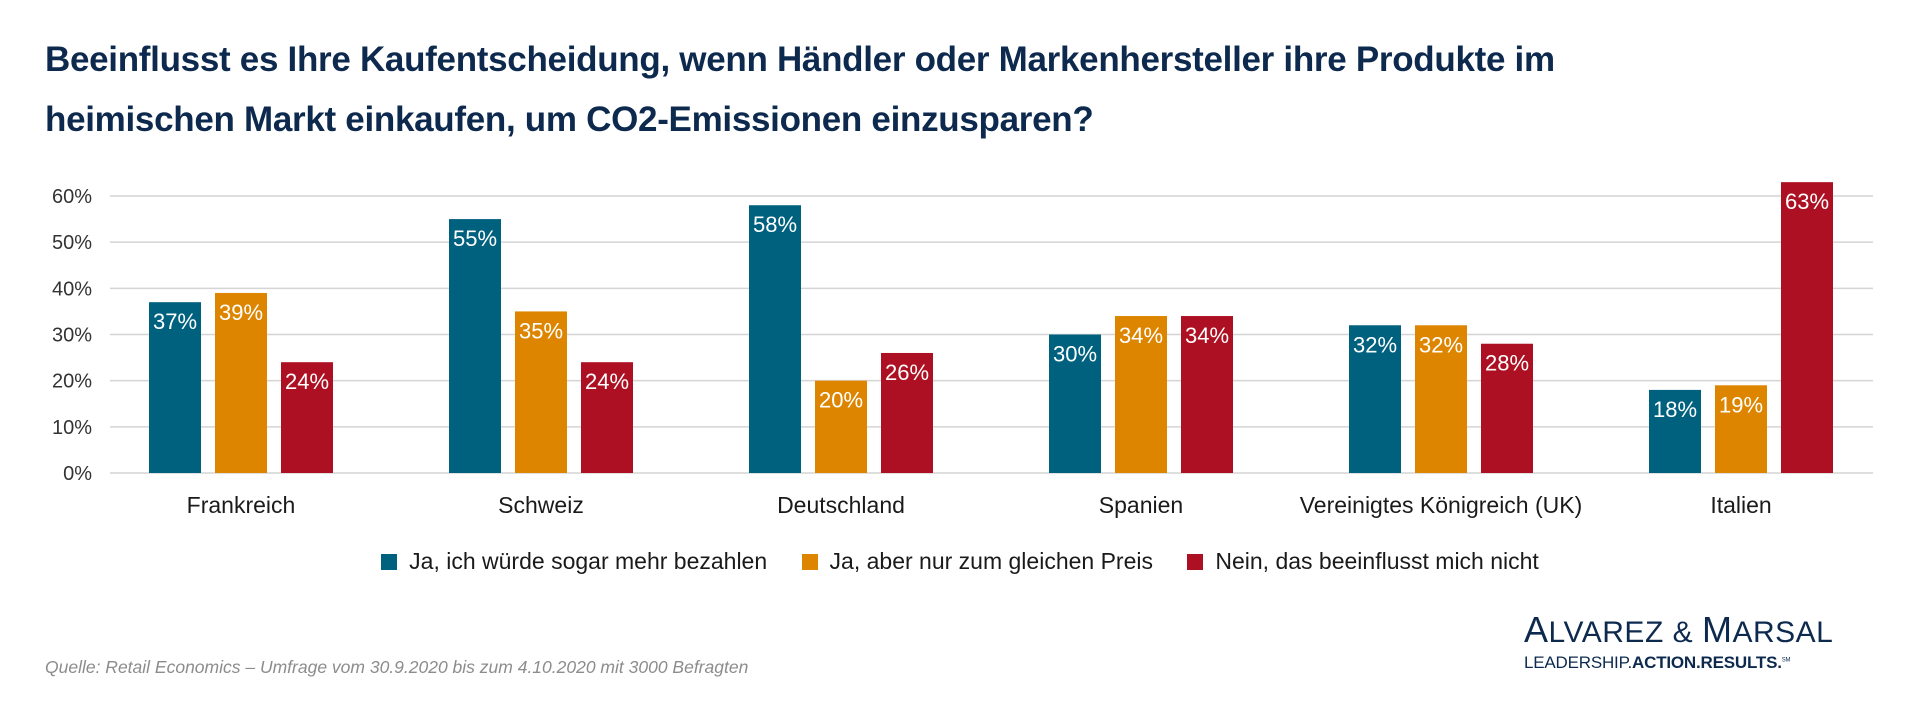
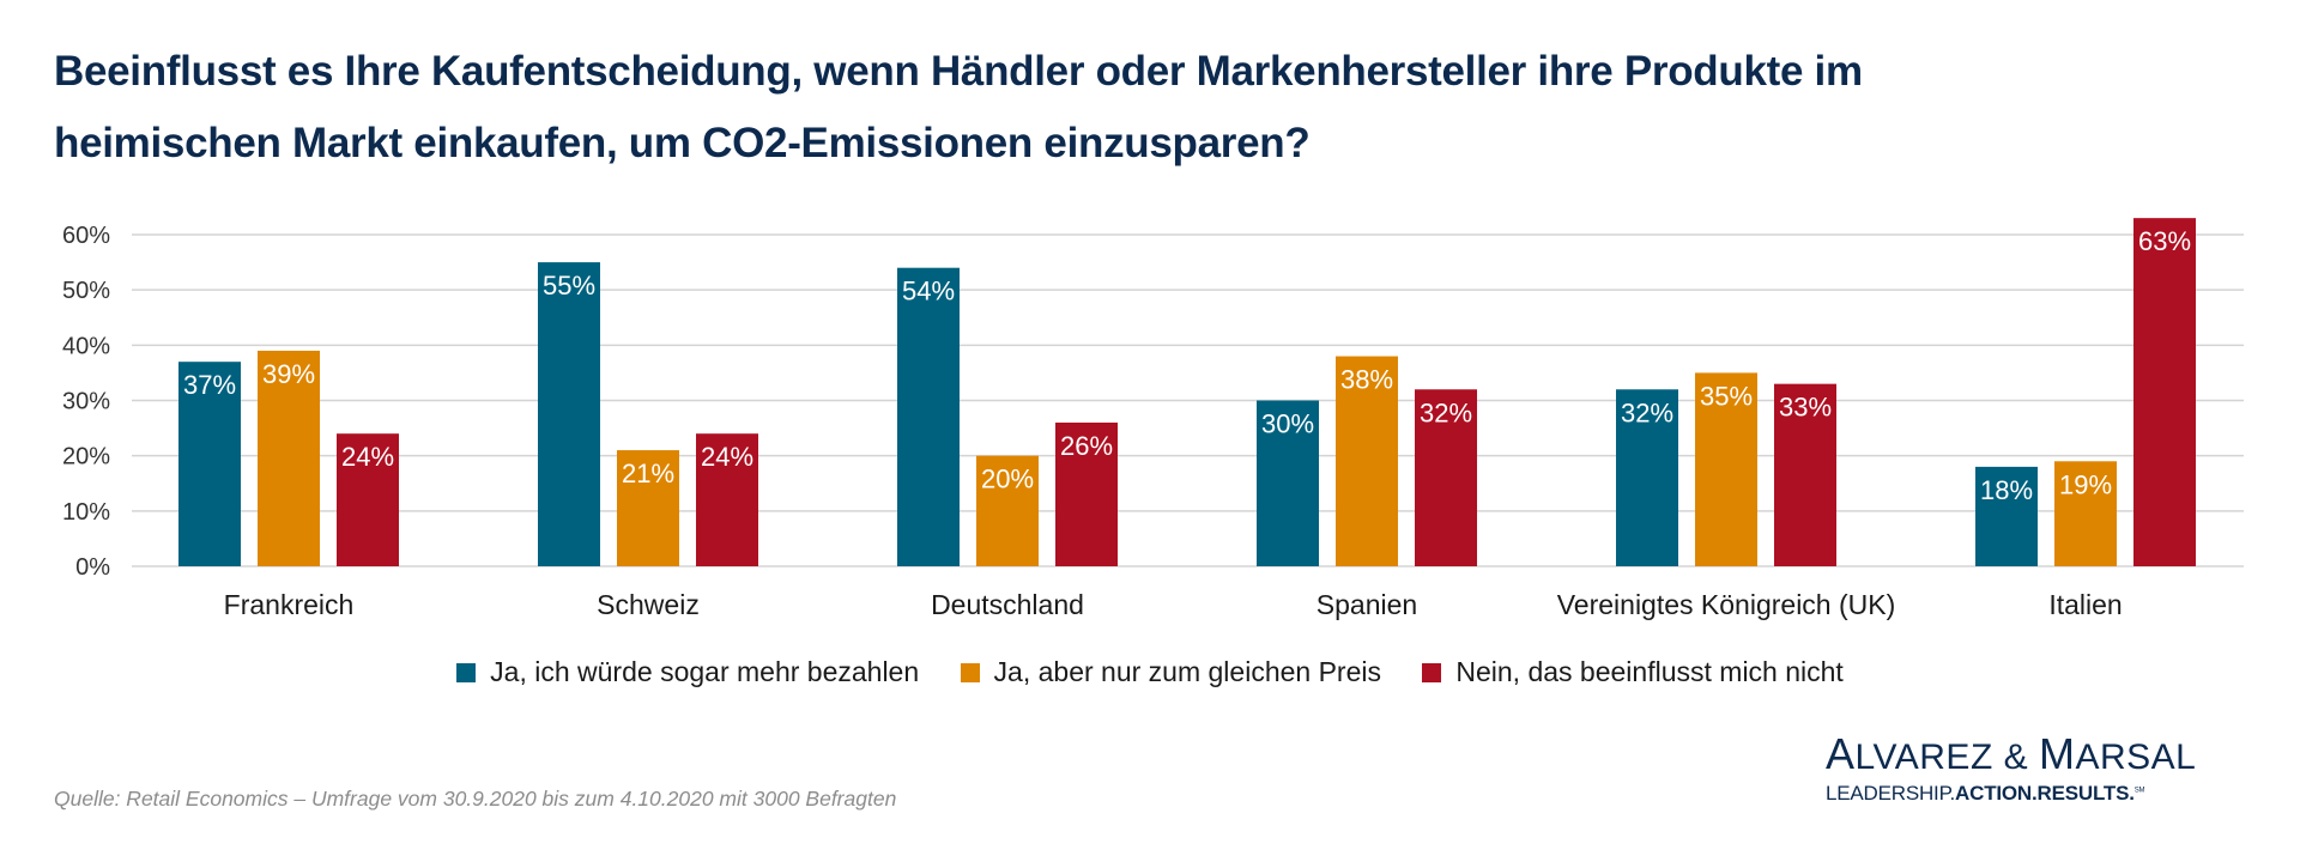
Ja, aber nur zum gleichen Preis/Schweiz: 35% -> 21%
Ja, ich würde sogar mehr bezahlen/Deutschland: 58% -> 54%
Ja, aber nur zum gleichen Preis/Spanien: 34% -> 38%
Nein, das beeinflusst mich nicht/Spanien: 34% -> 32%
Ja, aber nur zum gleichen Preis/Vereinigtes Königreich (UK): 32% -> 35%
Nein, das beeinflusst mich nicht/Vereinigtes Königreich (UK): 28% -> 33%
